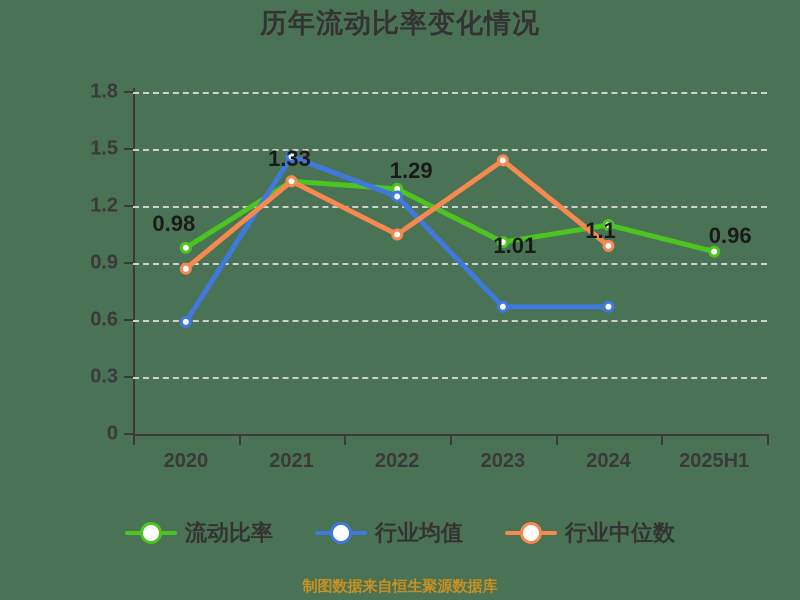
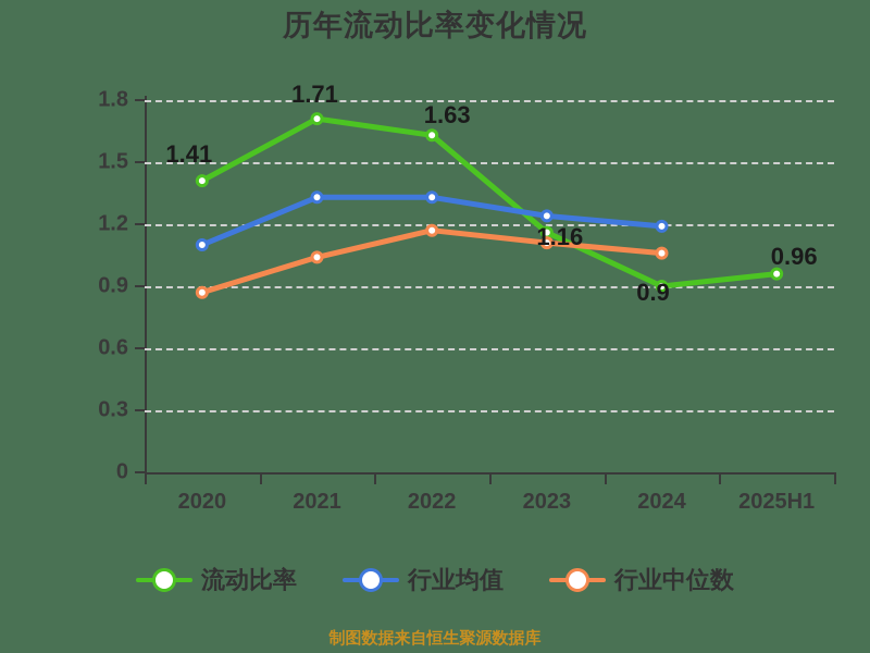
流动比率/2020: 0.98 -> 1.41
行业均值/2020: 0.59 -> 1.10
流动比率/2021: 1.33 -> 1.71
行业均值/2021: 1.46 -> 1.33
行业中位数/2021: 1.33 -> 1.04
流动比率/2022: 1.29 -> 1.63
行业均值/2022: 1.25 -> 1.33
行业中位数/2022: 1.05 -> 1.17
流动比率/2023: 1.01 -> 1.16
行业均值/2023: 0.67 -> 1.24
行业中位数/2023: 1.44 -> 1.11
流动比率/2024: 1.1 -> 0.9
行业均值/2024: 0.67 -> 1.19
行业中位数/2024: 0.99 -> 1.06
